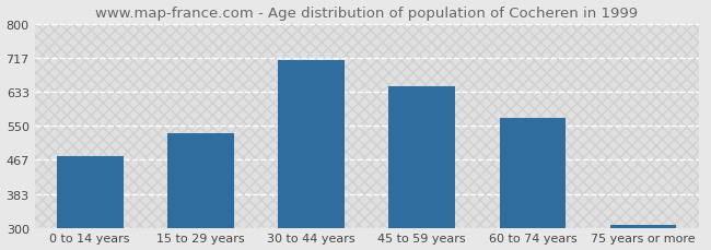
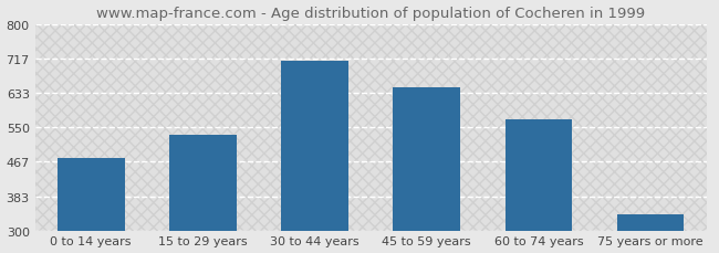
75 years or more: 308 -> 340
